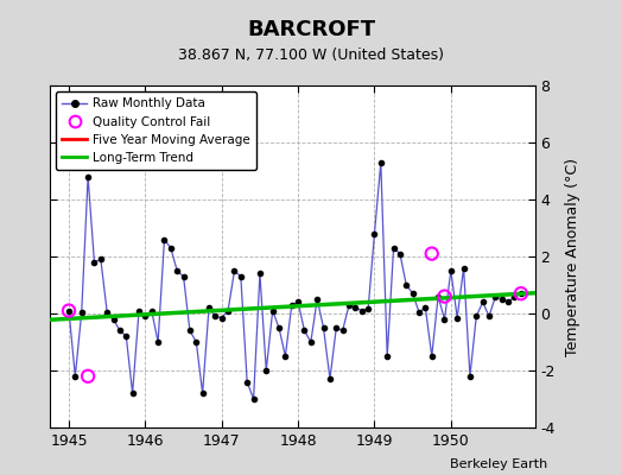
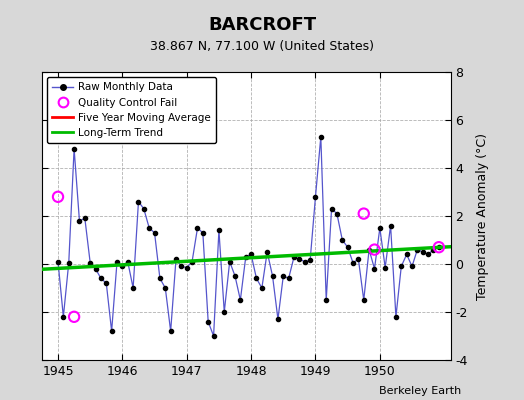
Quality Control Fail/1945: 0.1 -> 2.8
